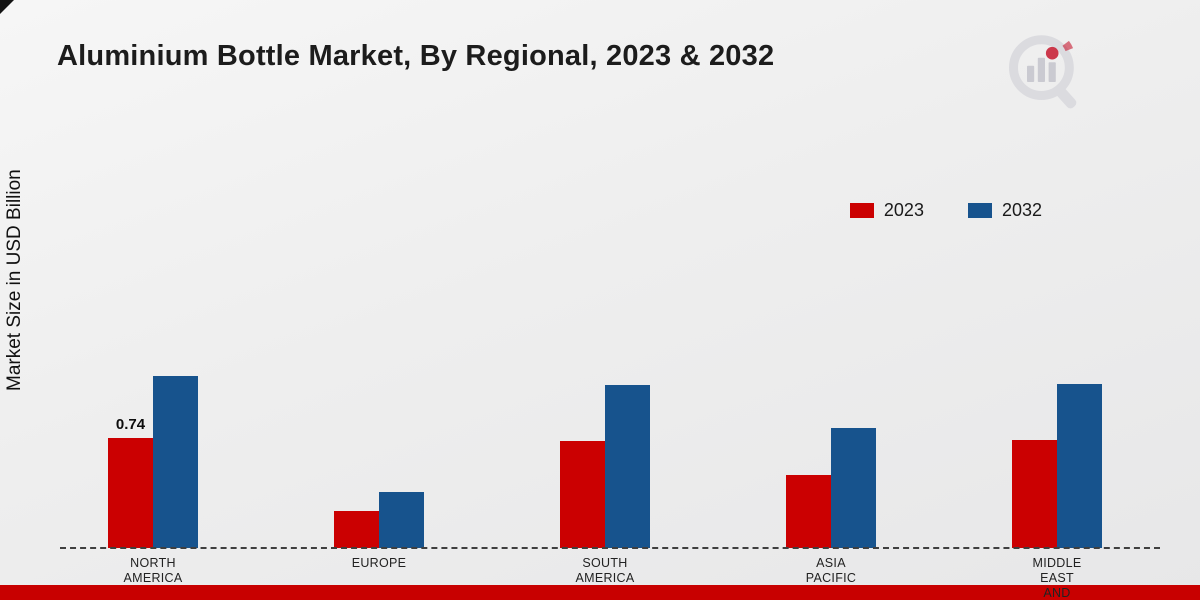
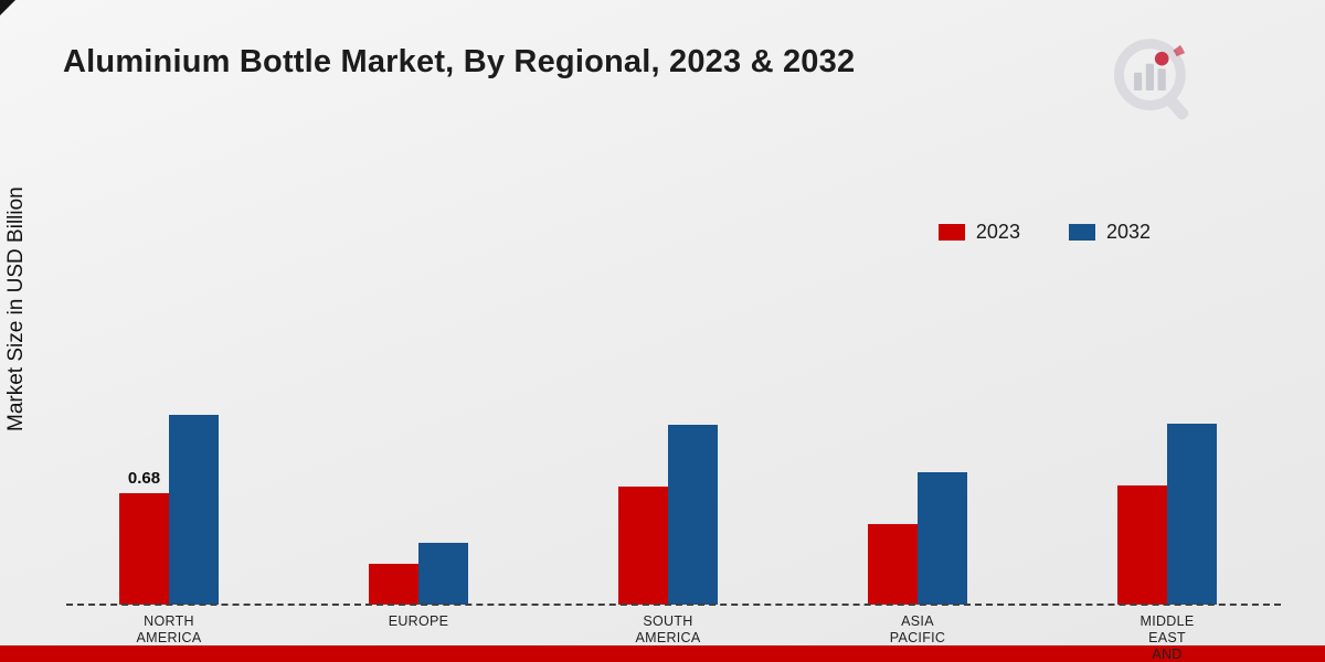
2023/NORTH AMERICA: 0.74 -> 0.68
